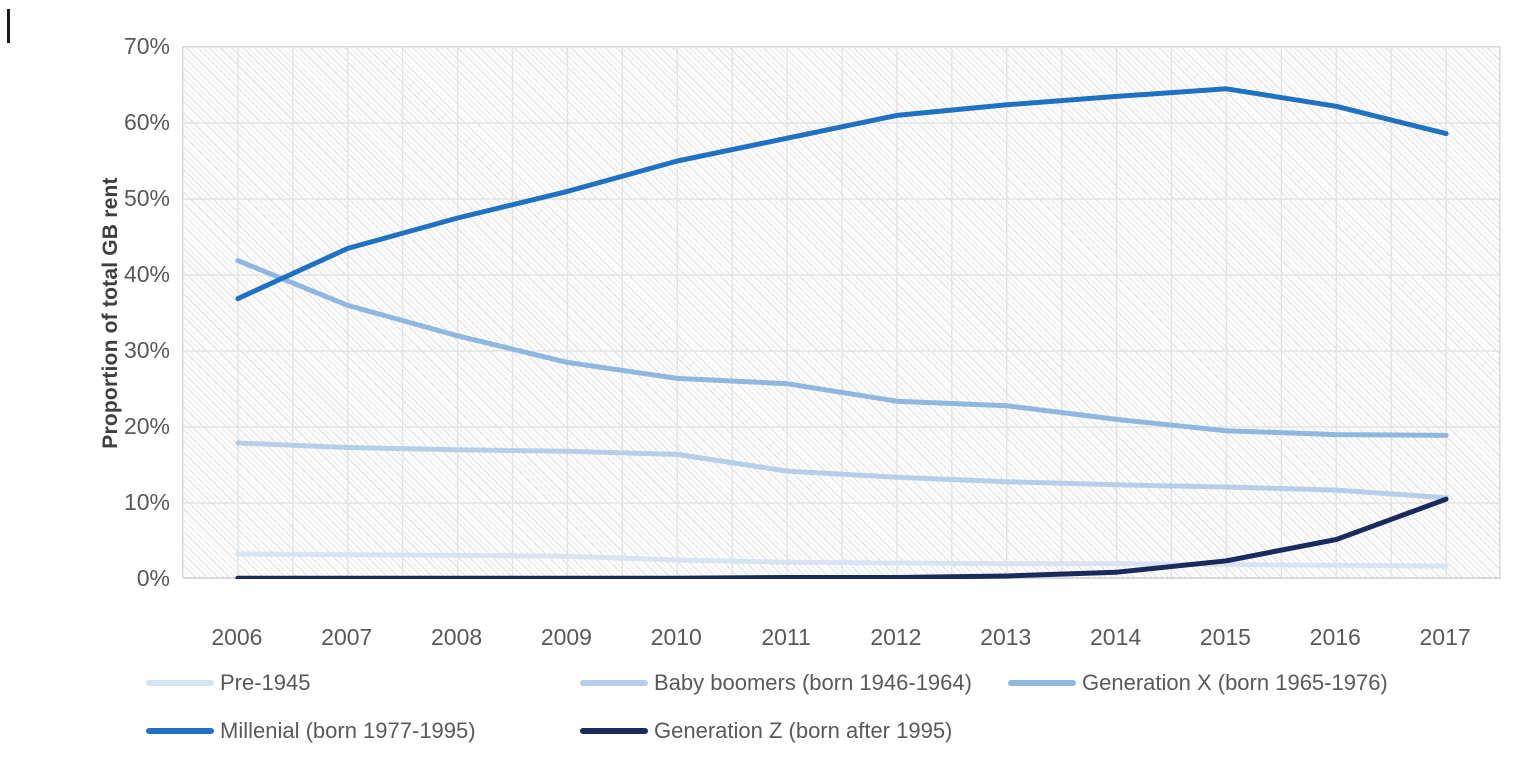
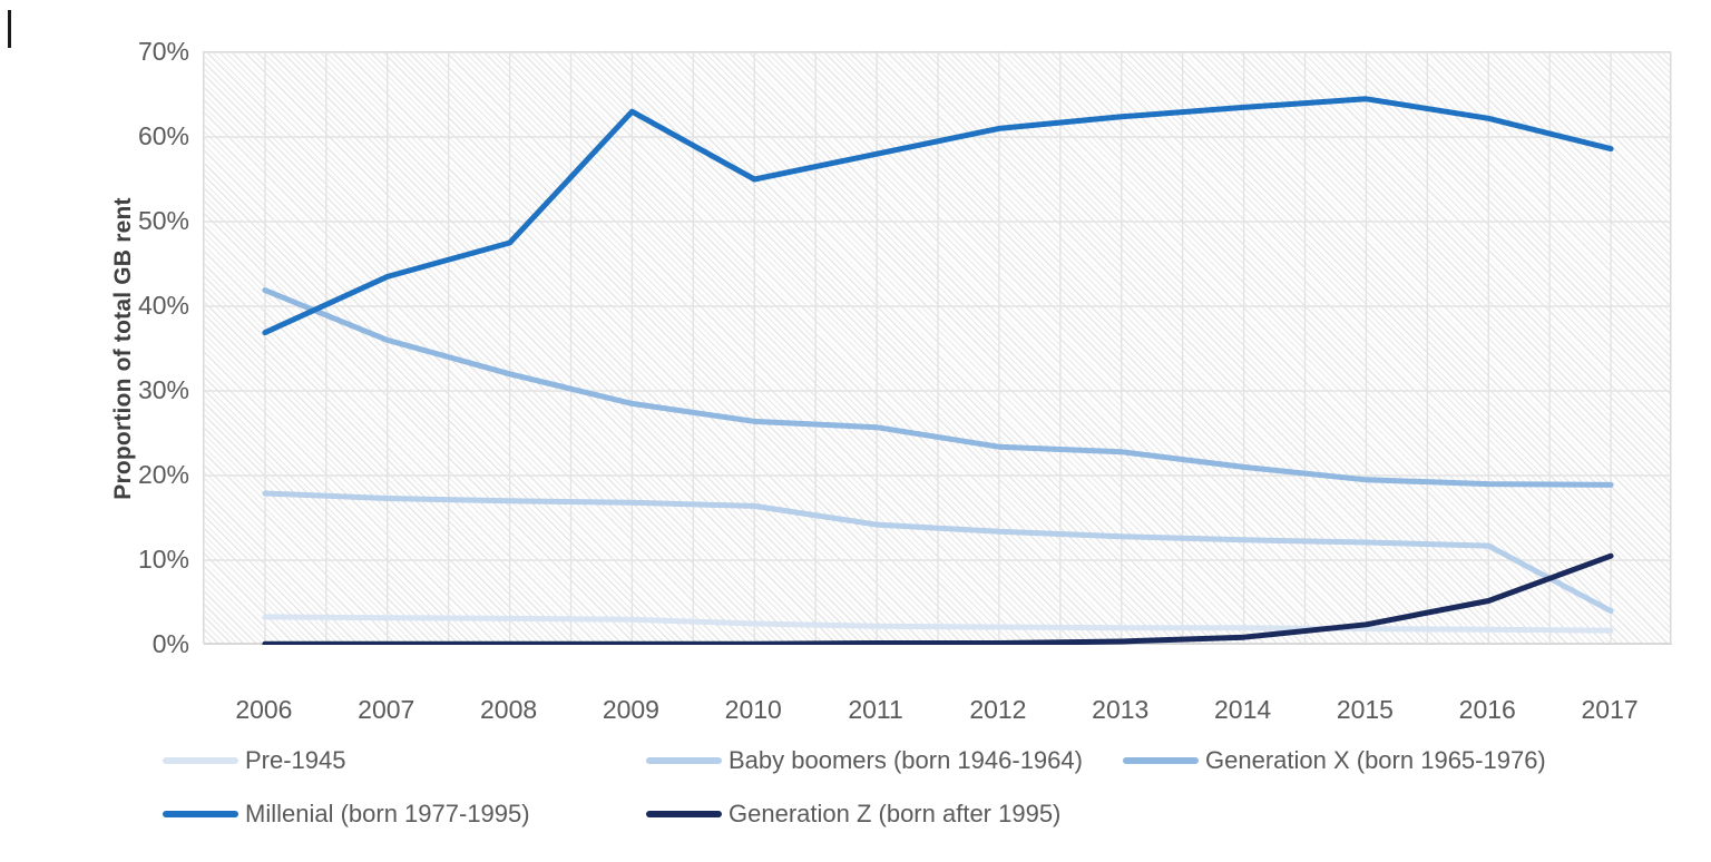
Millenial (born 1977-1995)/2009: 51% -> 63%
Baby boomers (born 1946-1964)/2017: 11% -> 4%
